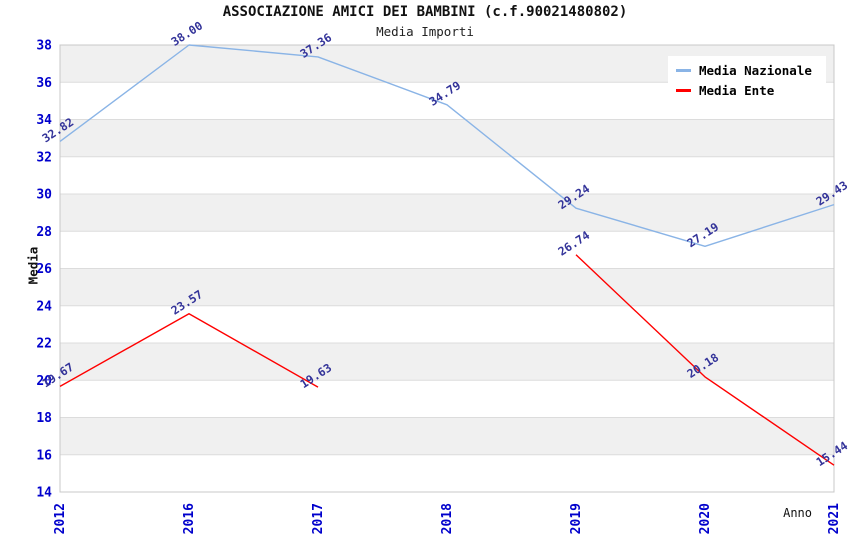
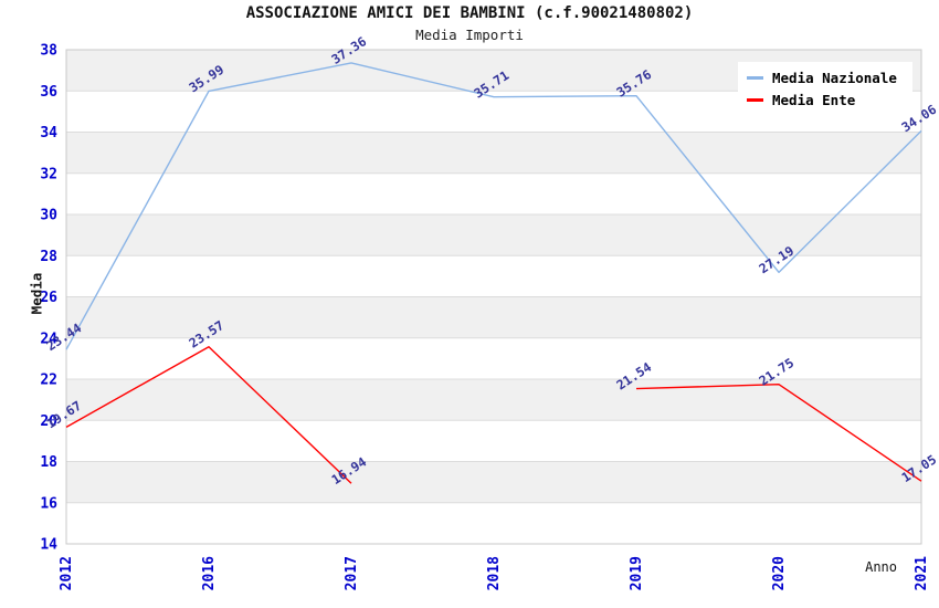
Media Nazionale/2012: 32.82 -> 23.44
Media Nazionale/2016: 38.00 -> 35.99
Media Ente/2017: 19.63 -> 16.94
Media Nazionale/2018: 34.79 -> 35.71
Media Nazionale/2019: 29.24 -> 35.76
Media Ente/2019: 26.74 -> 21.54
Media Ente/2020: 20.18 -> 21.75
Media Nazionale/2021: 29.43 -> 34.06
Media Ente/2021: 15.44 -> 17.05
